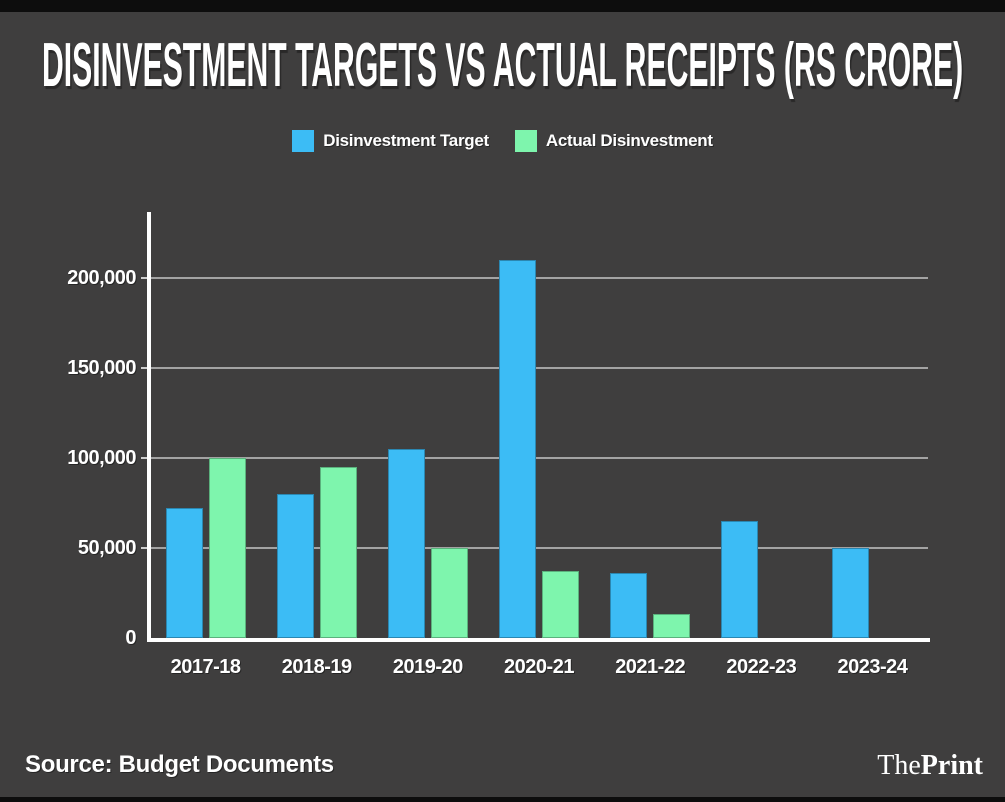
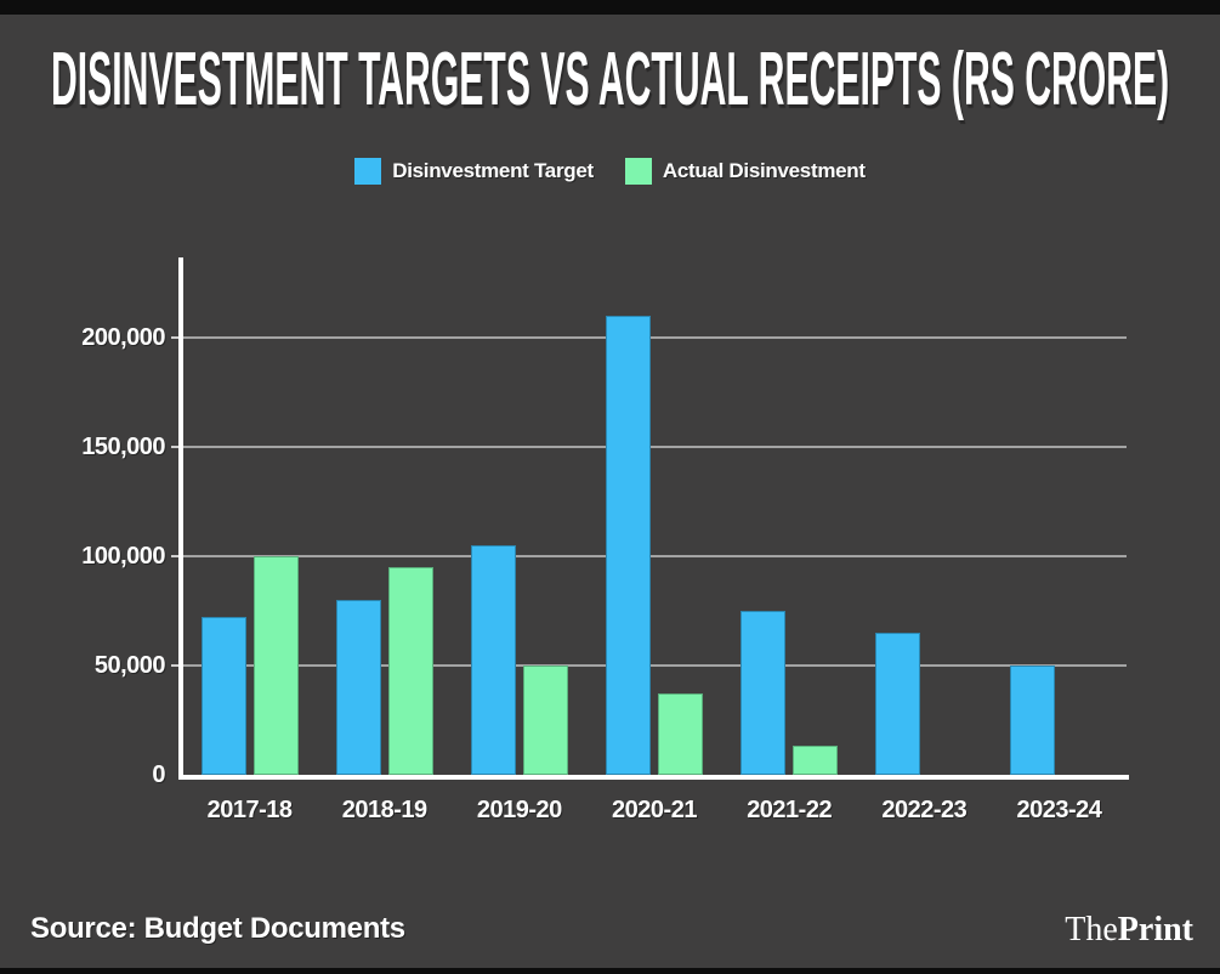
Disinvestment Target/2021-22: 36000 -> 75000
